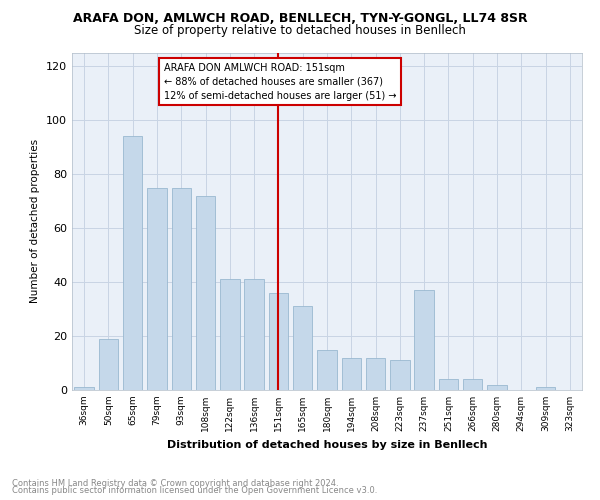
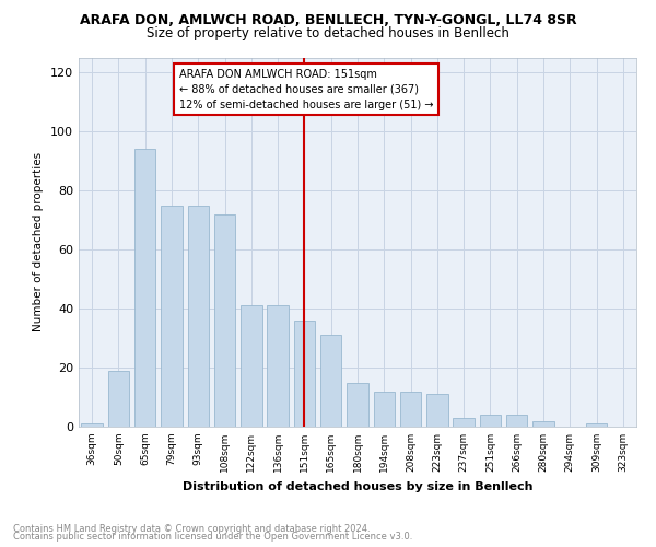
237sqm: 37 -> 3
